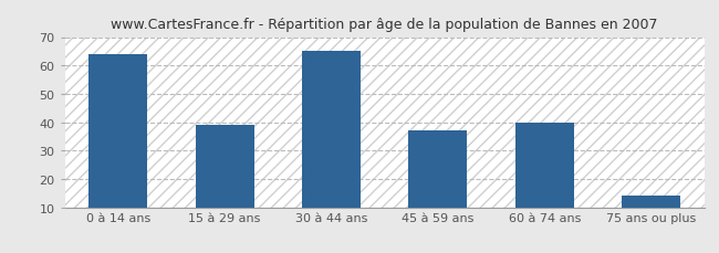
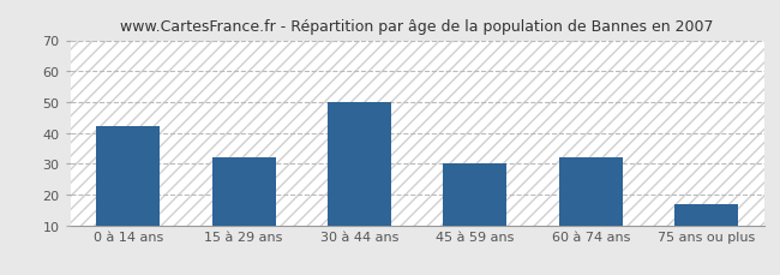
0 à 14 ans: 64 -> 42
15 à 29 ans: 39 -> 32
30 à 44 ans: 65 -> 50
45 à 59 ans: 37 -> 30
60 à 74 ans: 40 -> 32
75 ans ou plus: 14 -> 17
